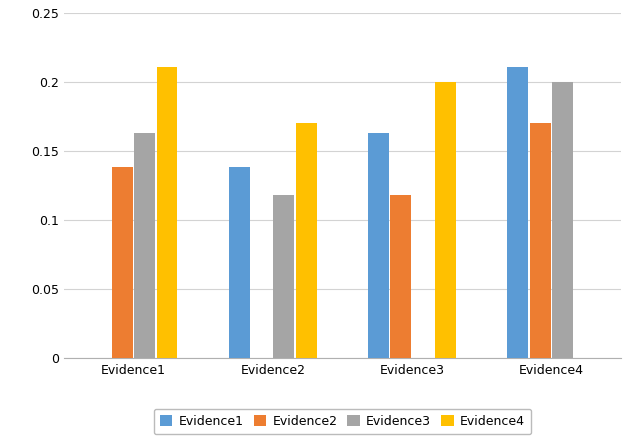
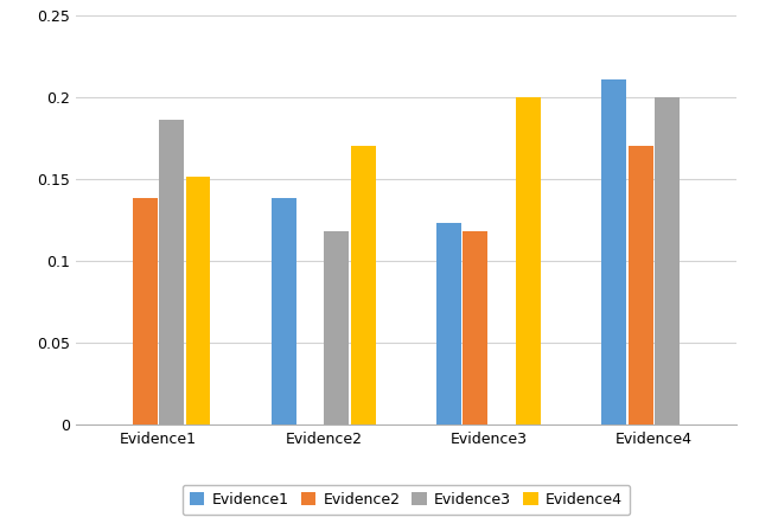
Evidence3/Evidence1: 0.163 -> 0.186
Evidence4/Evidence1: 0.211 -> 0.151
Evidence1/Evidence3: 0.163 -> 0.123
